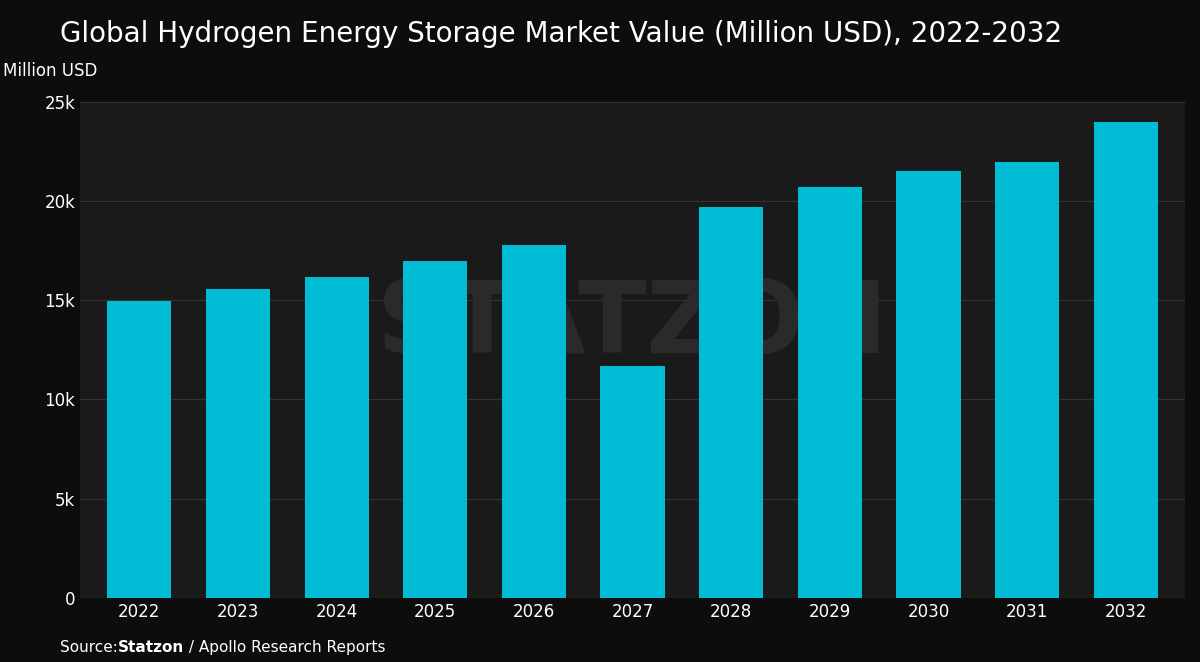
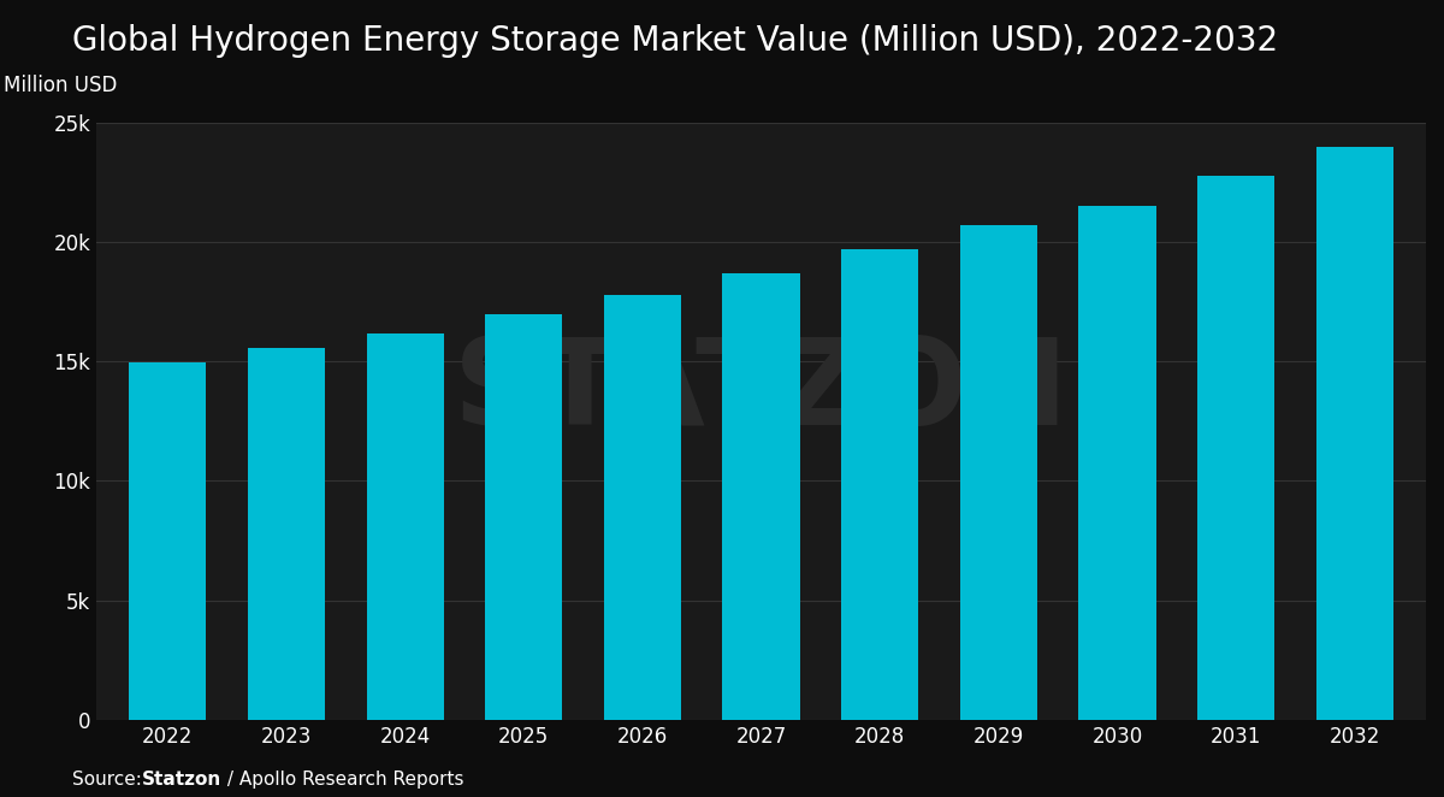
2027: 11.7k -> 18.7k
2031: 22.0k -> 22.8k
